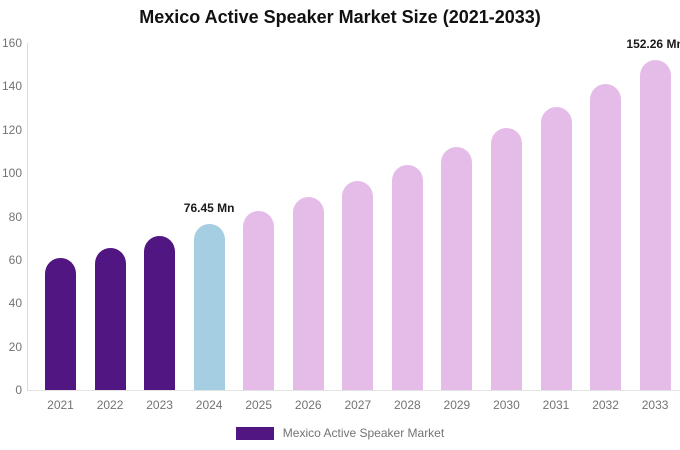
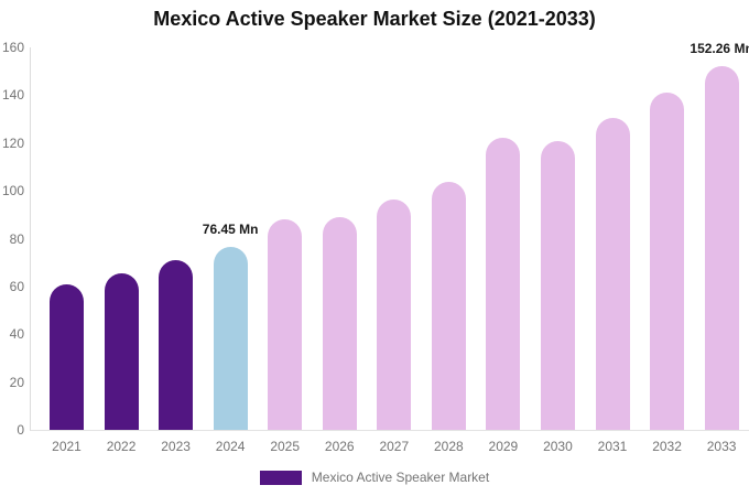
2025: 83 -> 88
2029: 112 -> 122
